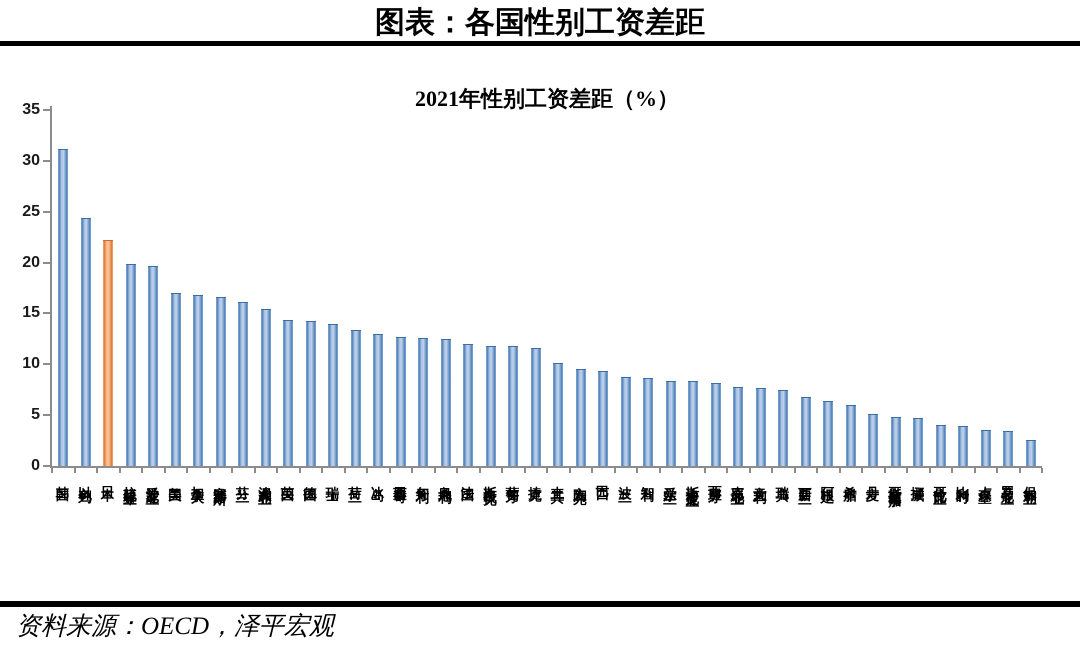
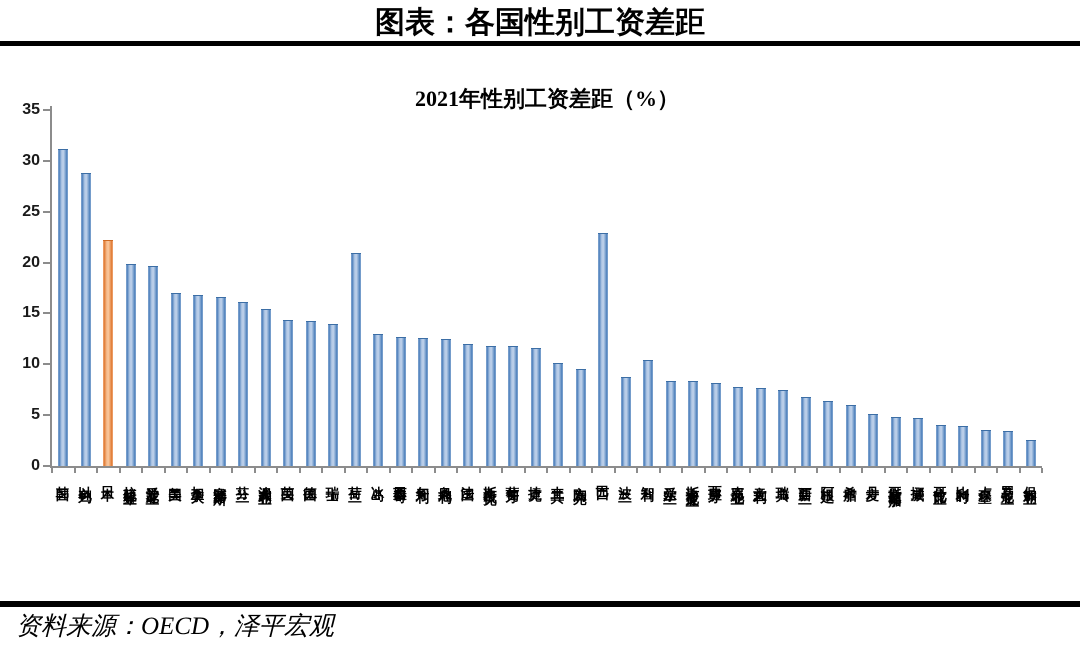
以色列: 24.3 -> 28.7
荷兰: 13.3 -> 20.8
巴西: 9.2 -> 22.8
智利: 8.6 -> 10.3
